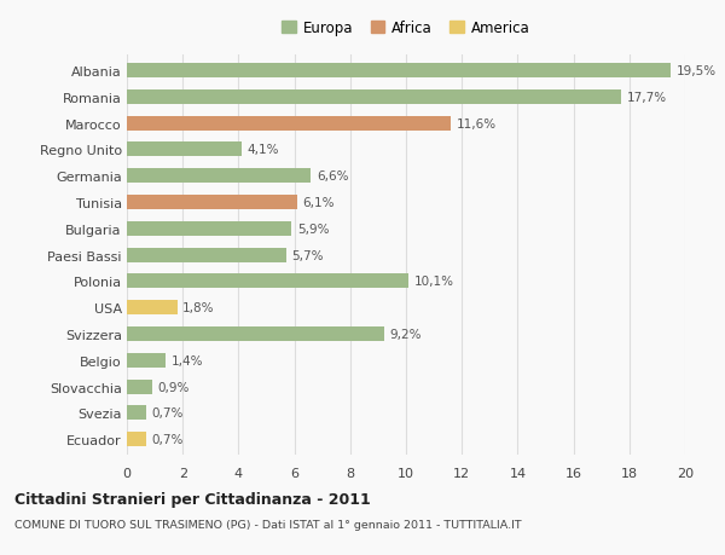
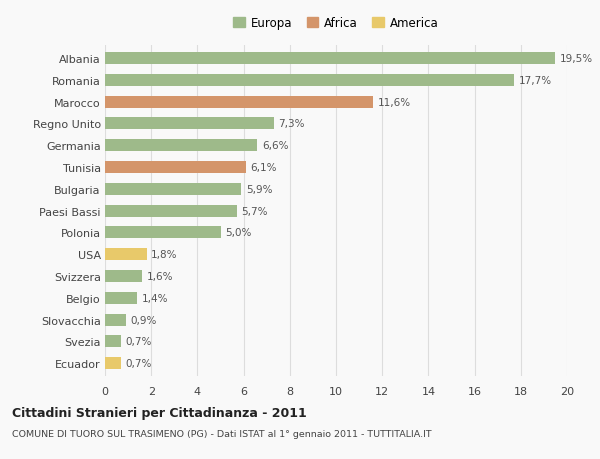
Regno Unito: 4,1% -> 7,3%
Polonia: 10,1% -> 5,0%
Svizzera: 9,2% -> 1,6%
